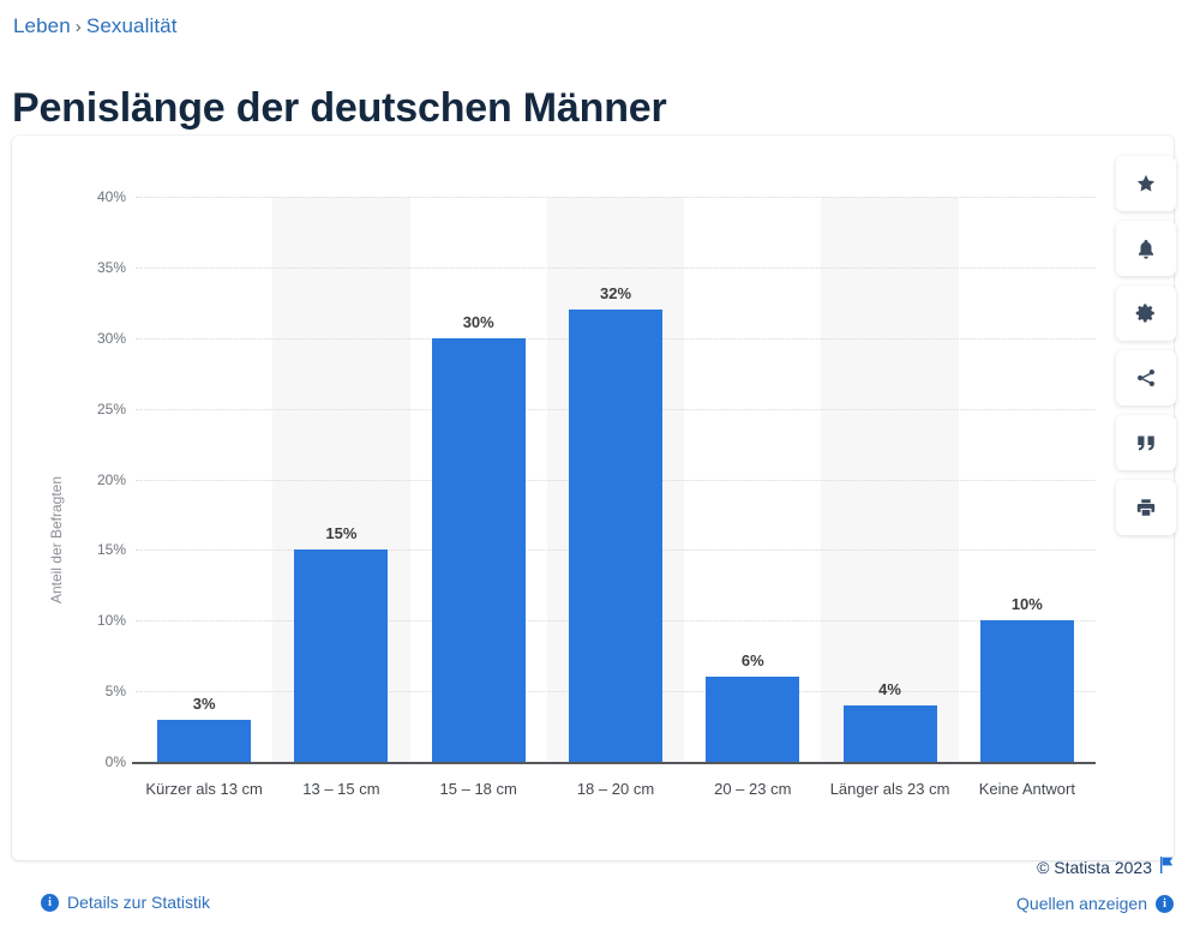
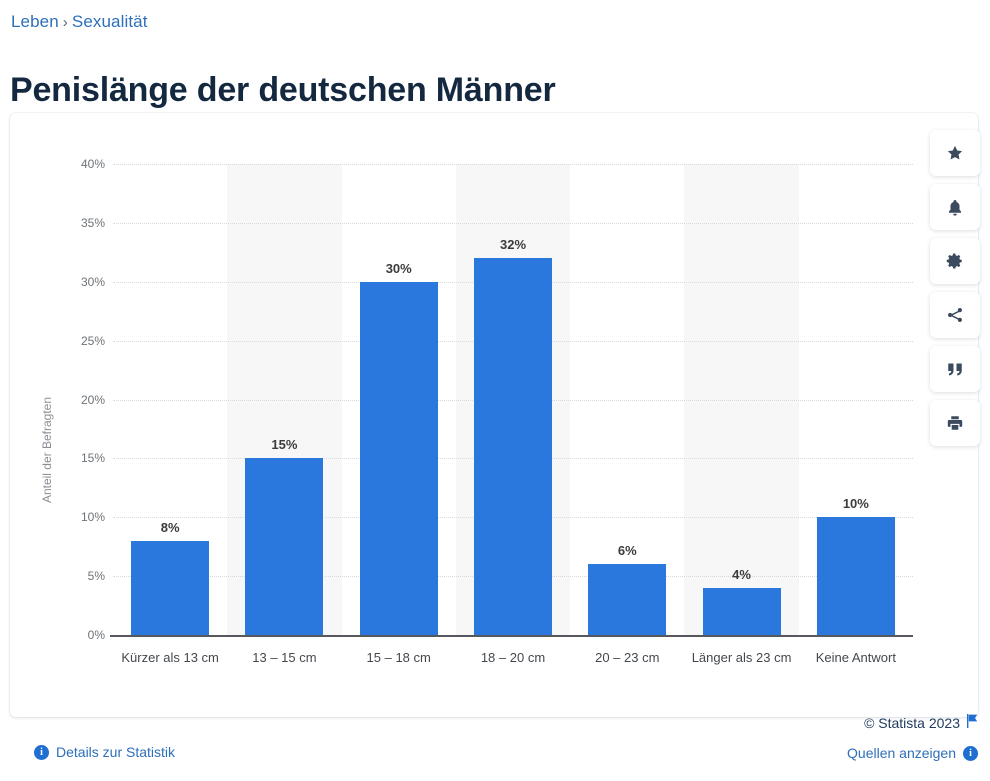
Kürzer als 13 cm: 3% -> 8%
